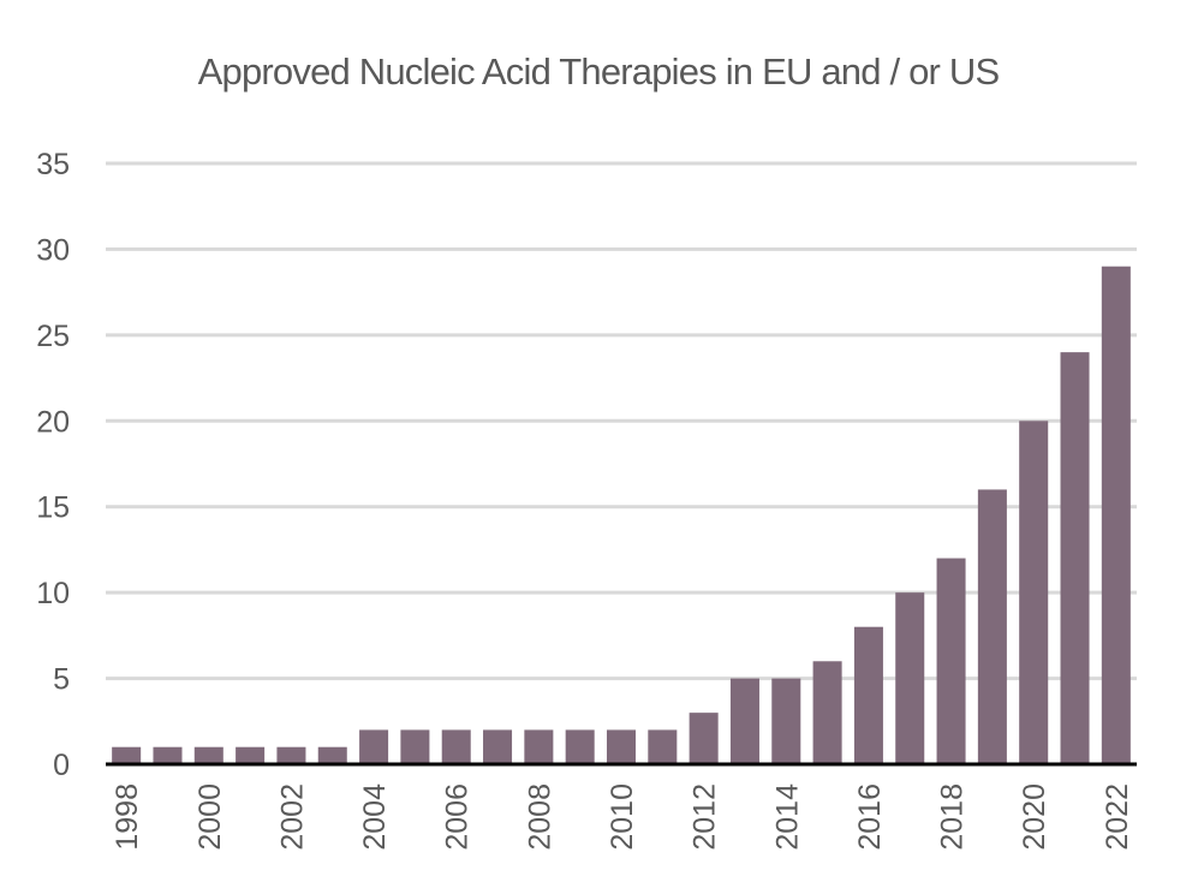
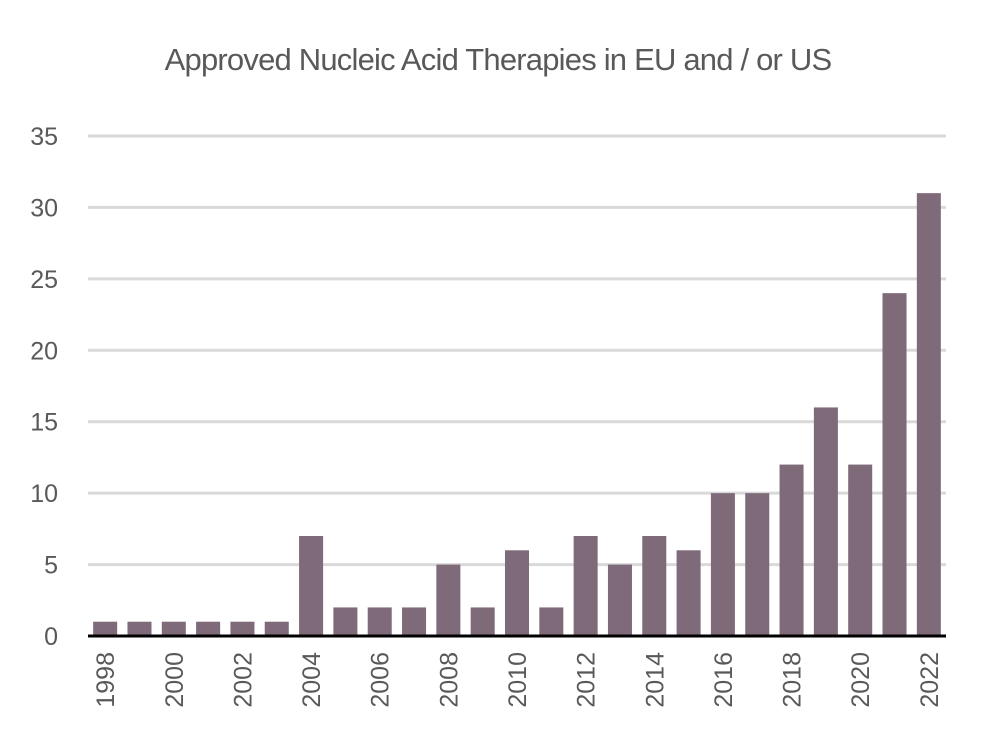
2004: 2 -> 7
2008: 2 -> 5
2010: 2 -> 6
2012: 3 -> 7
2014: 5 -> 7
2016: 8 -> 10
2020: 20 -> 12
2022: 29 -> 31
